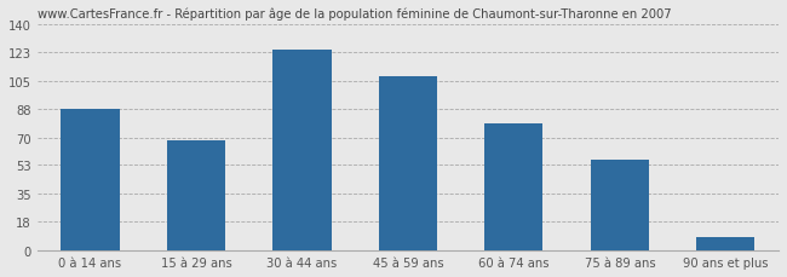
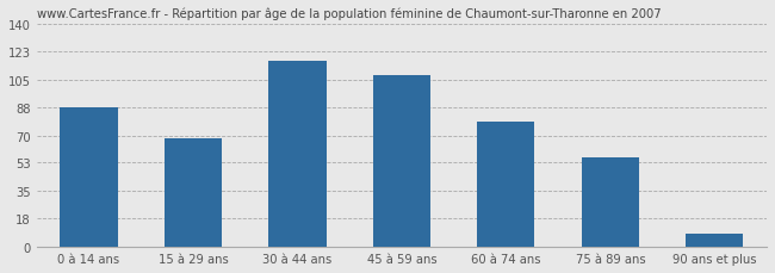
30 à 44 ans: 124 -> 117
